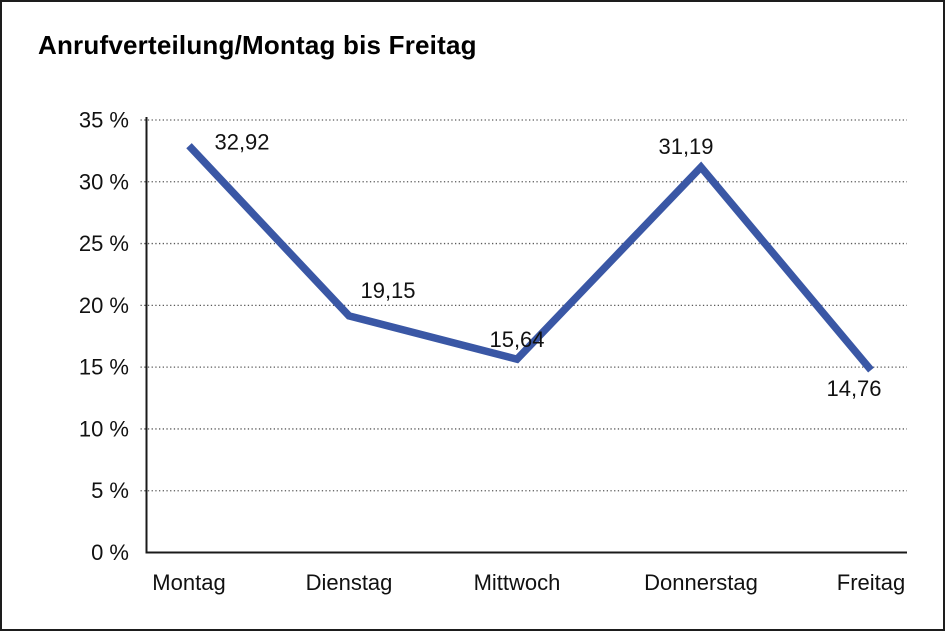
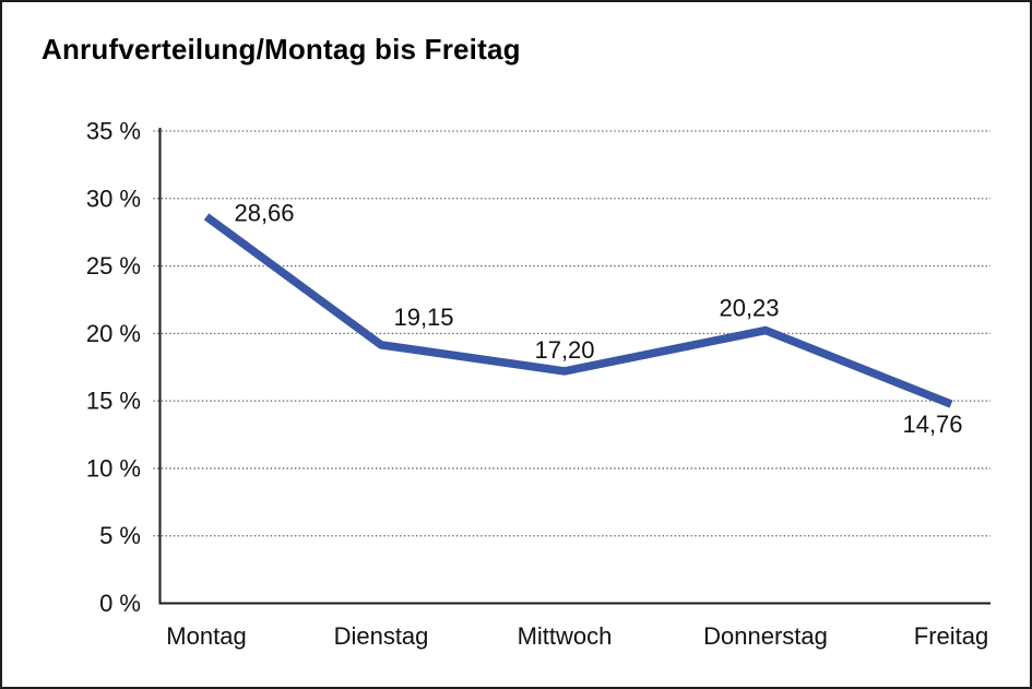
Montag: 32,92 -> 28,66
Mittwoch: 15,64 -> 17,20
Donnerstag: 31,19 -> 20,23
